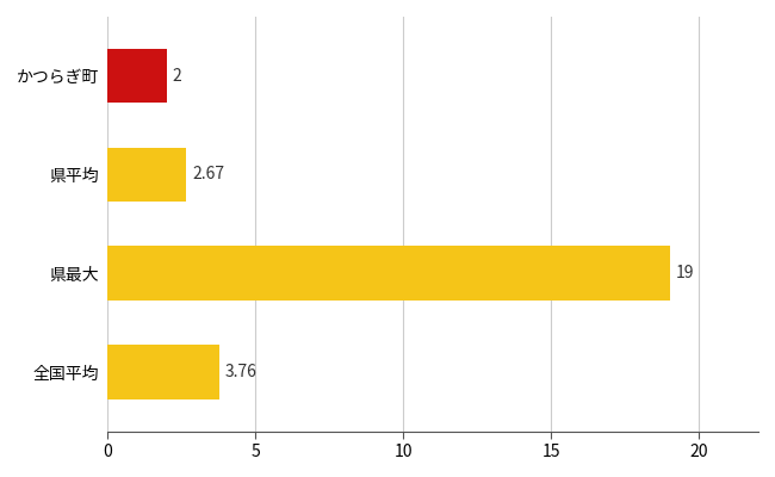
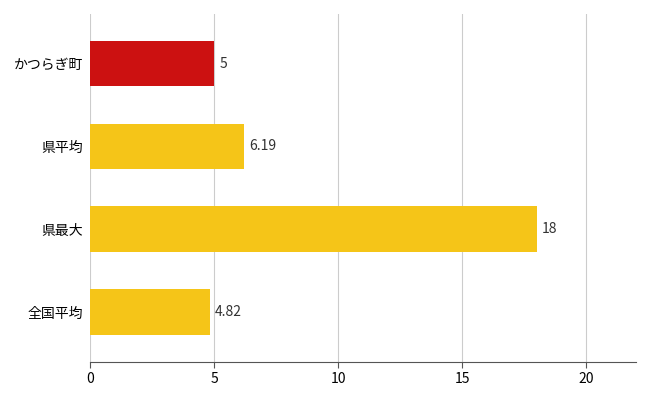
かつらぎ町: 2 -> 5
県平均: 2.67 -> 6.19
県最大: 19 -> 18
全国平均: 3.76 -> 4.82
